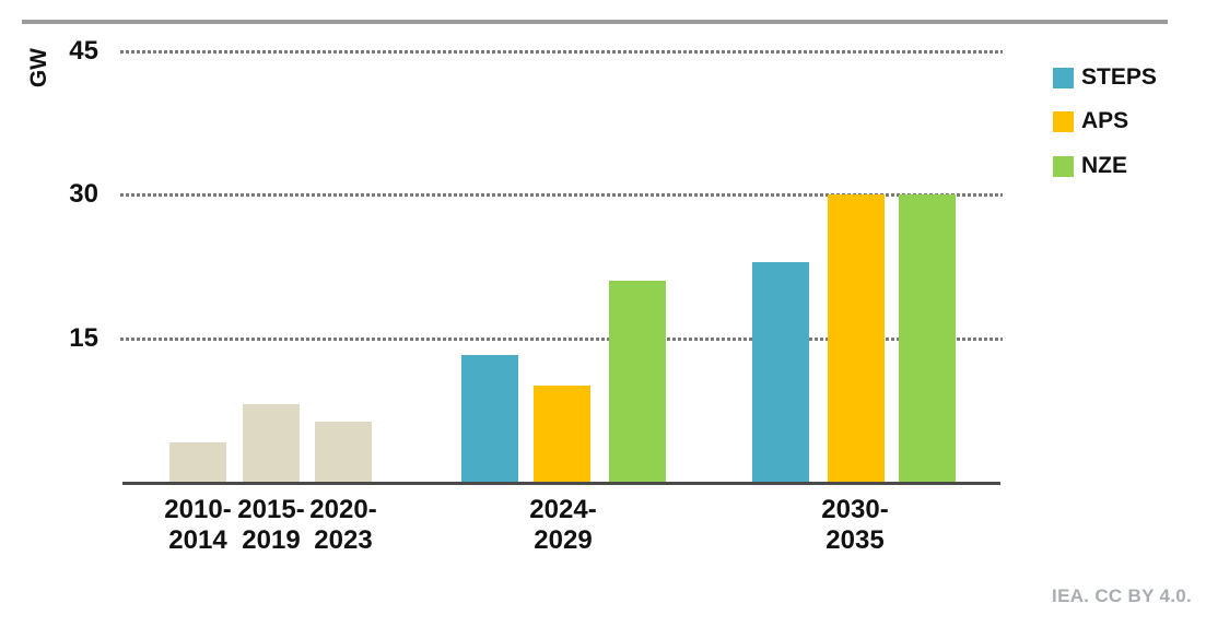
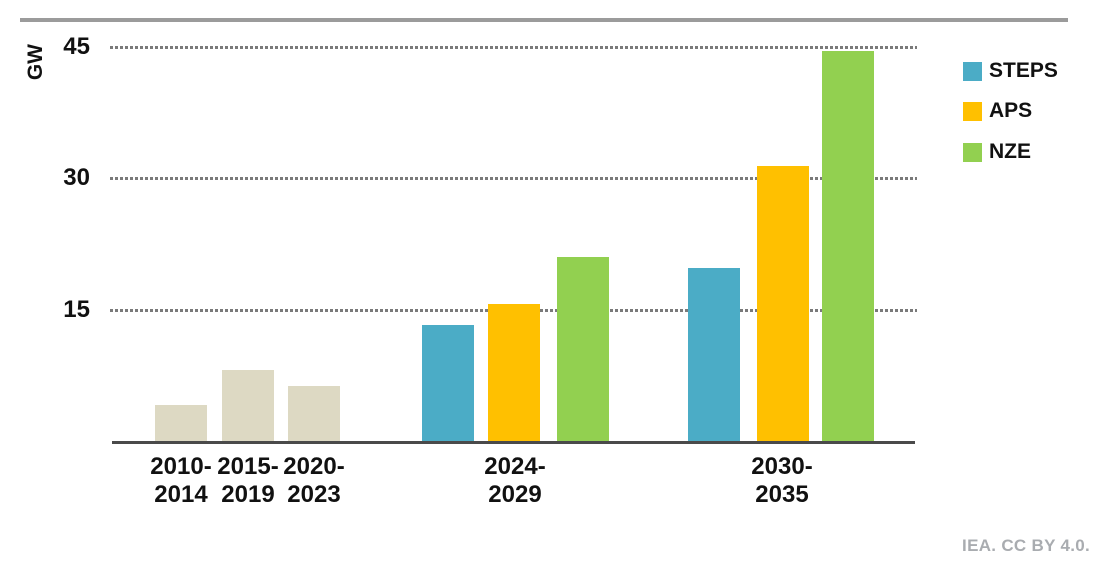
APS/2024-2029: 10 -> 16
STEPS/2030-2035: 23 -> 20
APS/2030-2035: 30 -> 31
NZE/2030-2035: 30 -> 44
